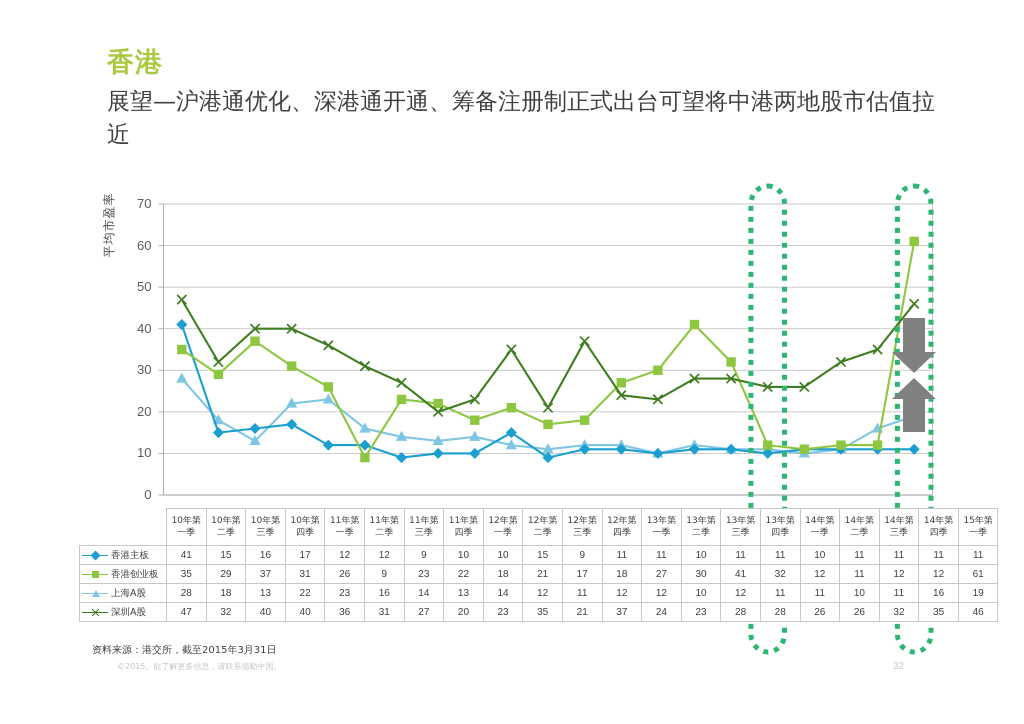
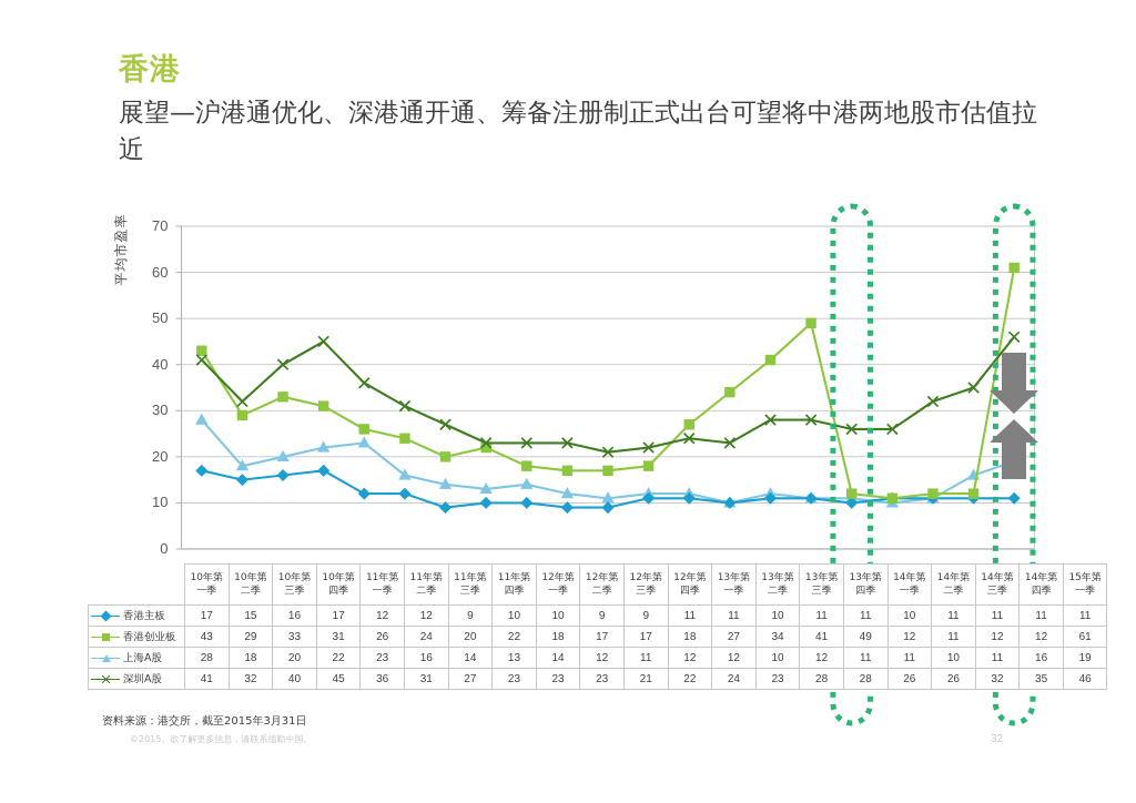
香港主板/10年第一季: 41 -> 17
香港创业板/10年第一季: 35 -> 43
深圳A股/10年第一季: 47 -> 41
香港创业板/10年第三季: 37 -> 33
上海A股/10年第三季: 13 -> 20
深圳A股/10年第四季: 40 -> 45
香港创业板/11年第二季: 9 -> 24
香港创业板/11年第三季: 23 -> 20
深圳A股/11年第四季: 20 -> 23
香港主板/12年第二季: 15 -> 9
香港创业板/12年第二季: 21 -> 17
深圳A股/12年第二季: 35 -> 23
深圳A股/12年第四季: 37 -> 22
香港创业板/13年第二季: 30 -> 34
香港创业板/13年第四季: 32 -> 49
